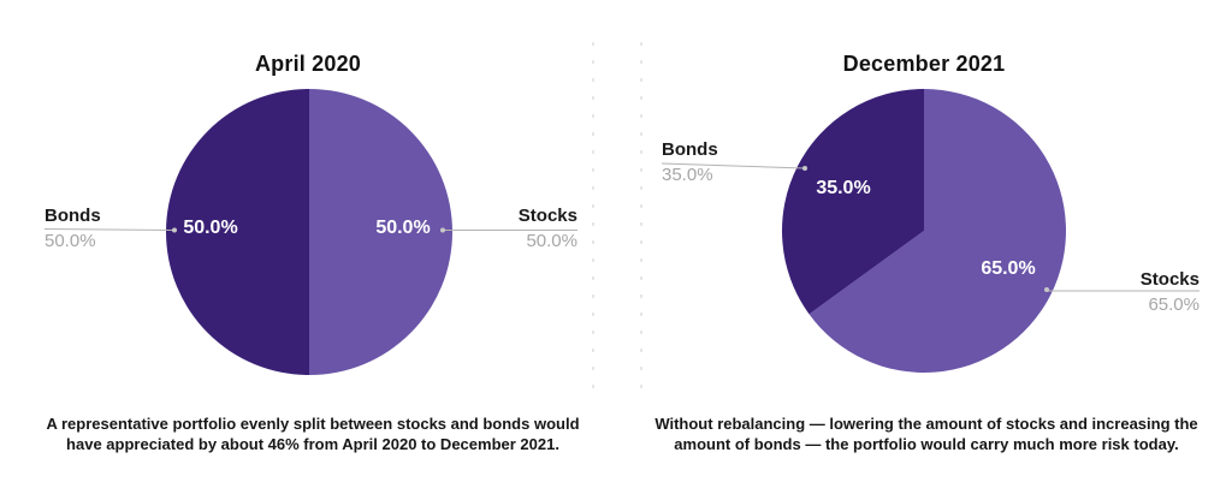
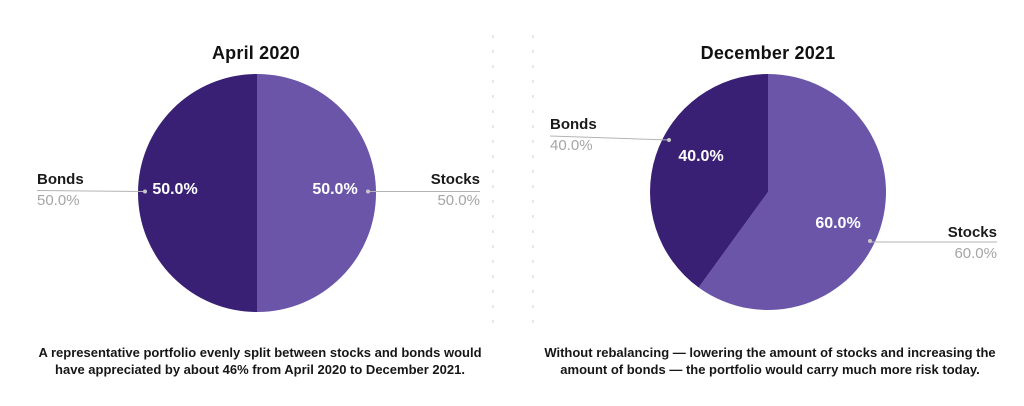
December 2021/Stocks: 65.0% -> 60.0%
December 2021/Bonds: 35.0% -> 40.0%
